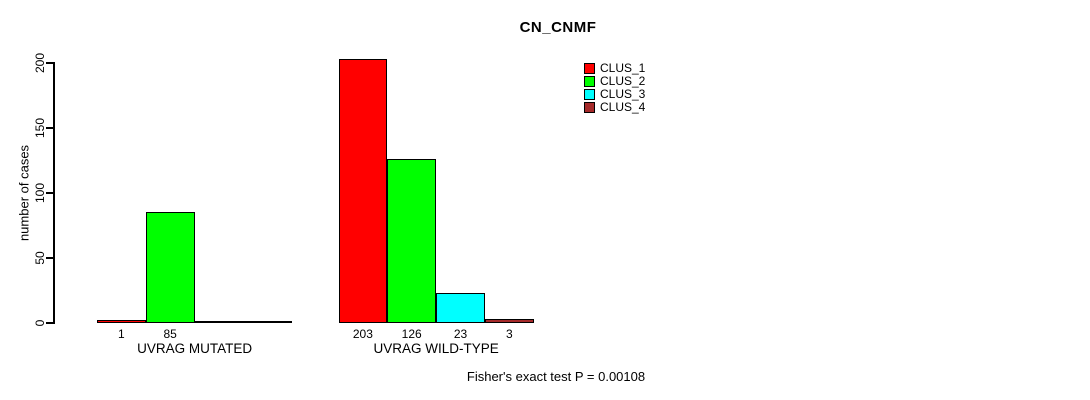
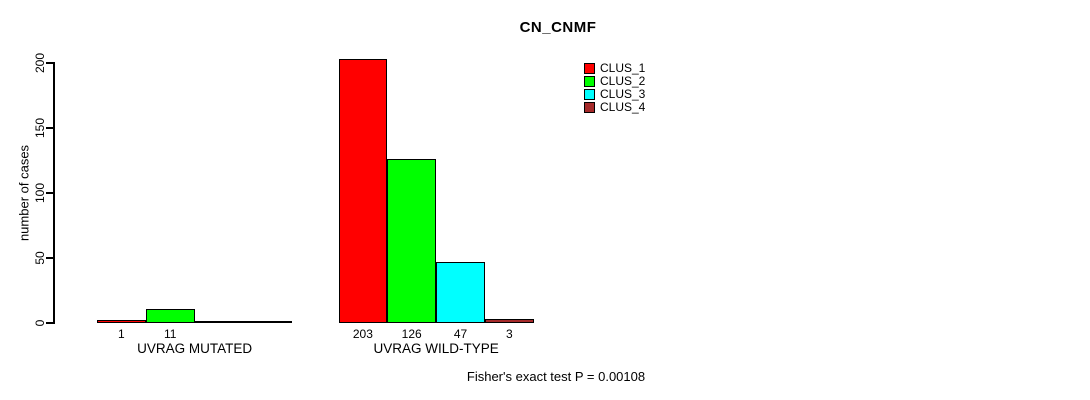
CLUS_2/UVRAG MUTATED: 85 -> 11
CLUS_3/UVRAG WILD-TYPE: 23 -> 47
